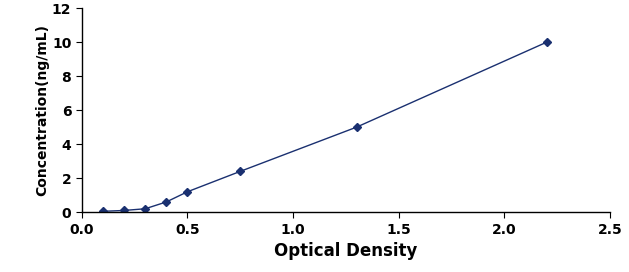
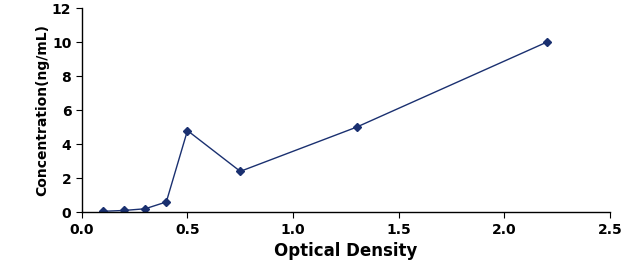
0.5: 1.2 -> 4.8
